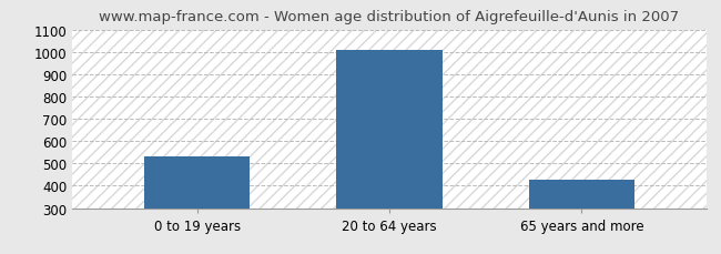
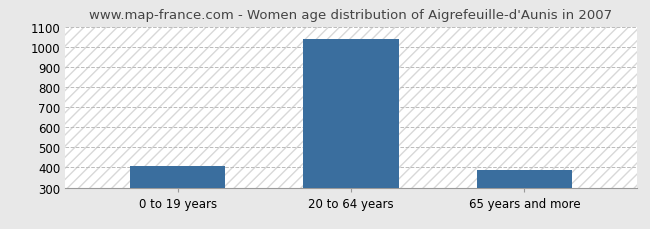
0 to 19 years: 530 -> 405
20 to 64 years: 1010 -> 1038
65 years and more: 425 -> 385
